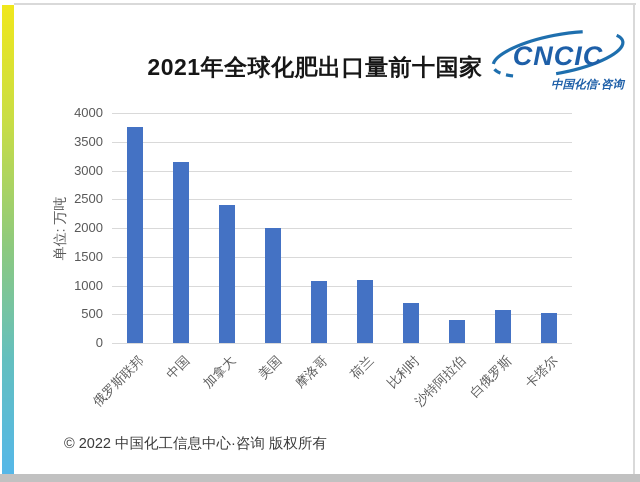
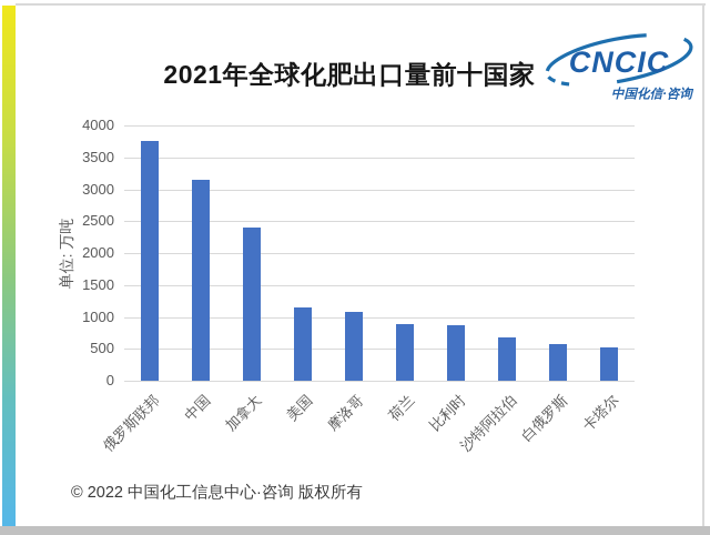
美国: 2000 -> 1200
荷兰: 1100 -> 900
比利时: 700 -> 900
沙特阿拉伯: 400 -> 700
